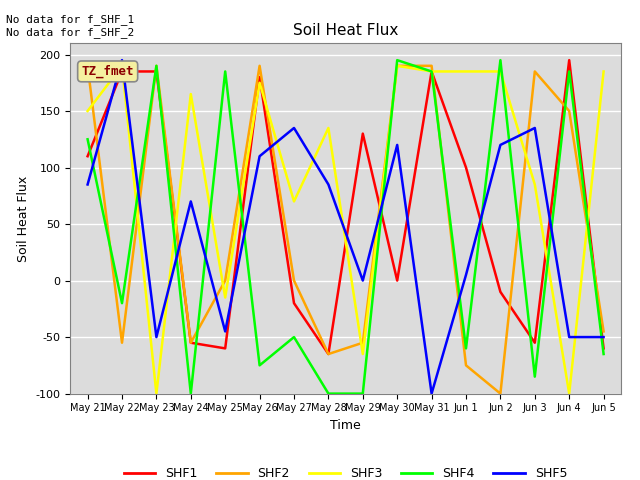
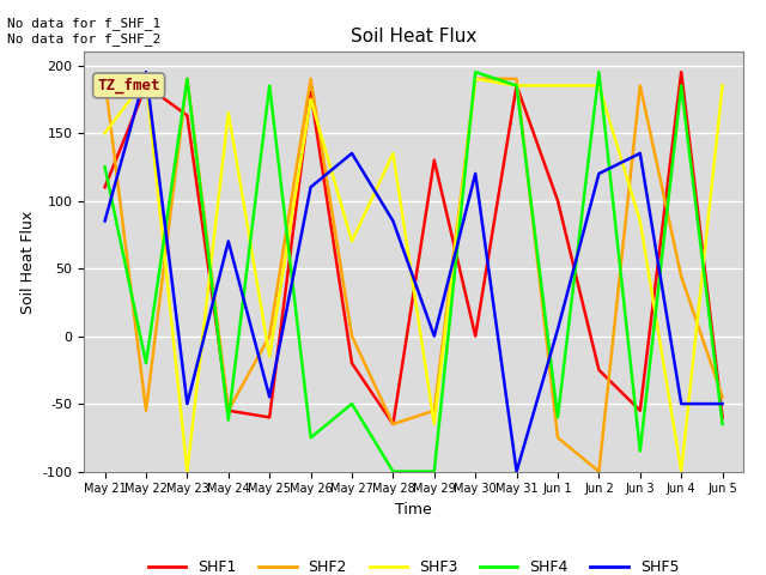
SHF1/May 23: 185 -> 163
SHF4/May 24: -100 -> -62
SHF1/Jun 2: -10 -> -25
SHF2/Jun 4: 150 -> 44
